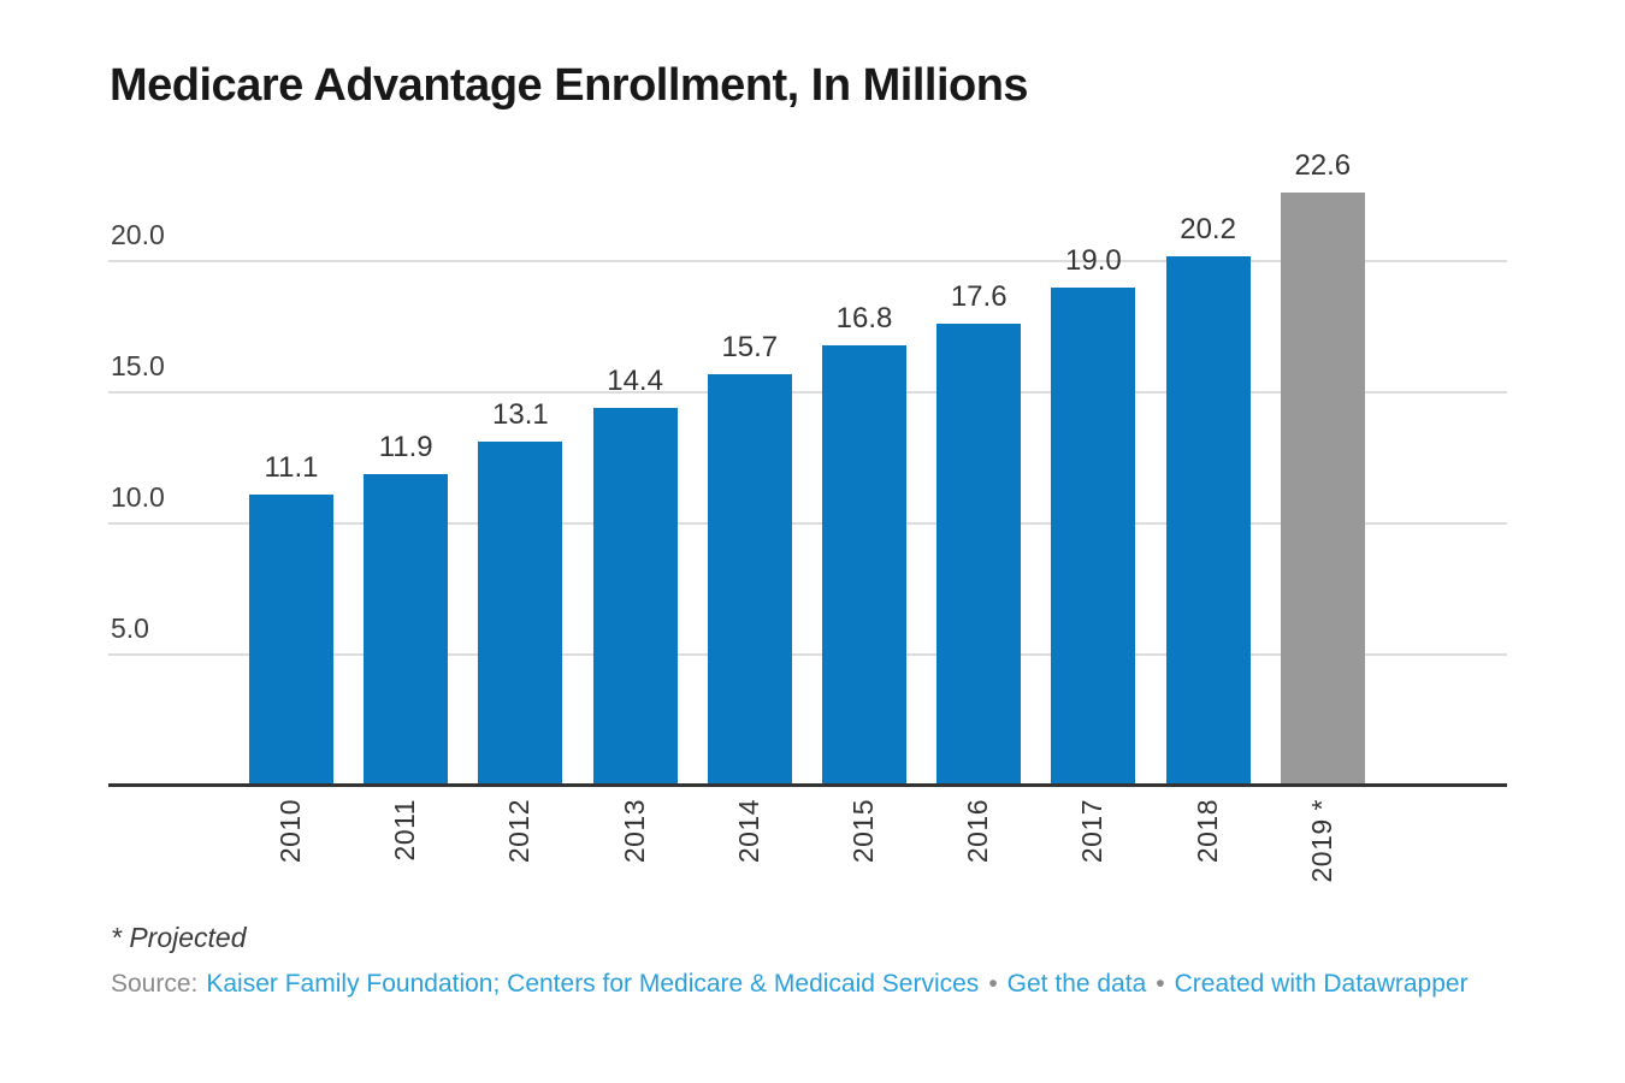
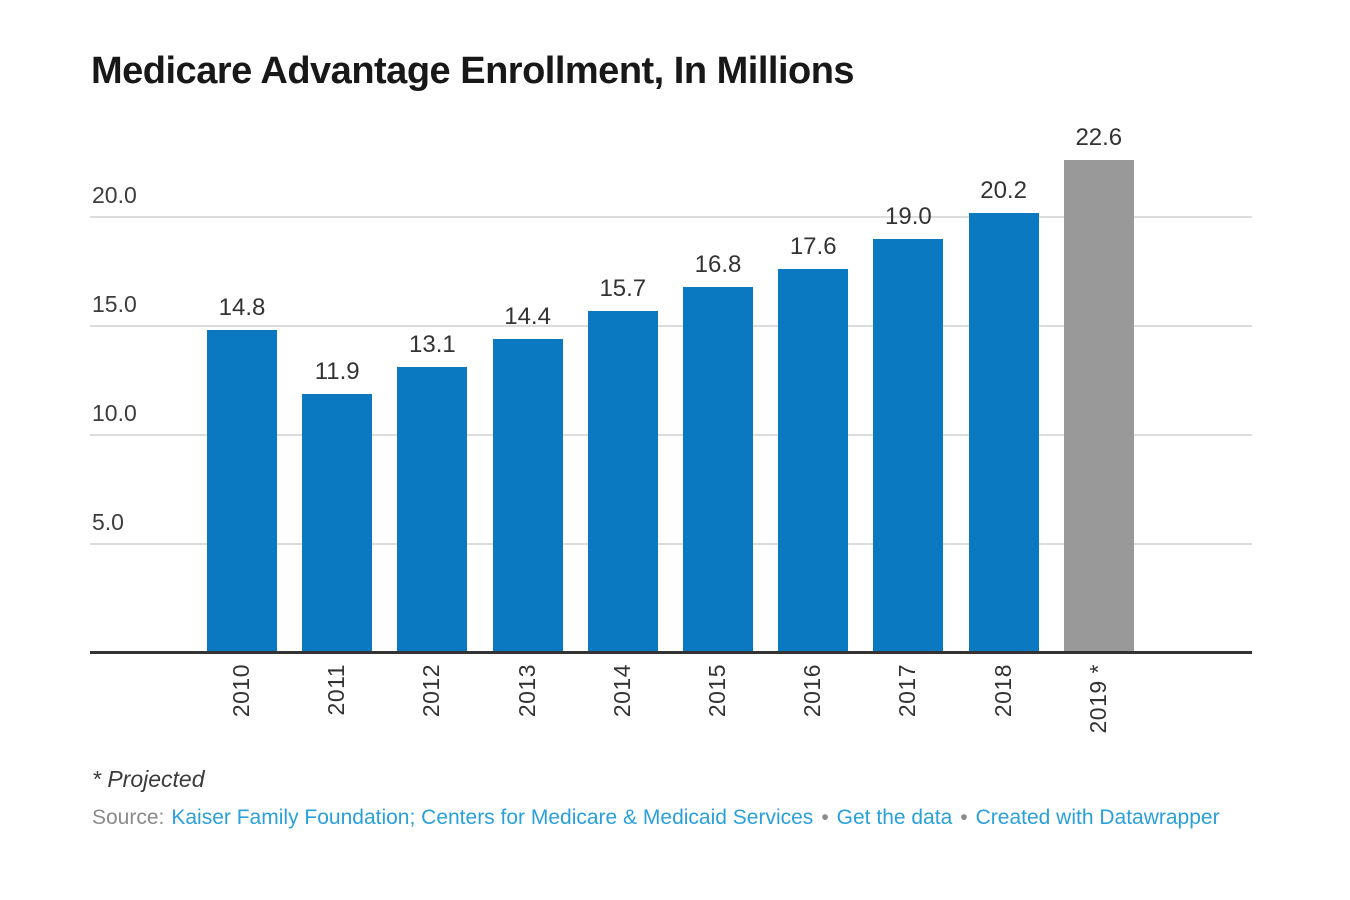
2010: 11.1 -> 14.8
